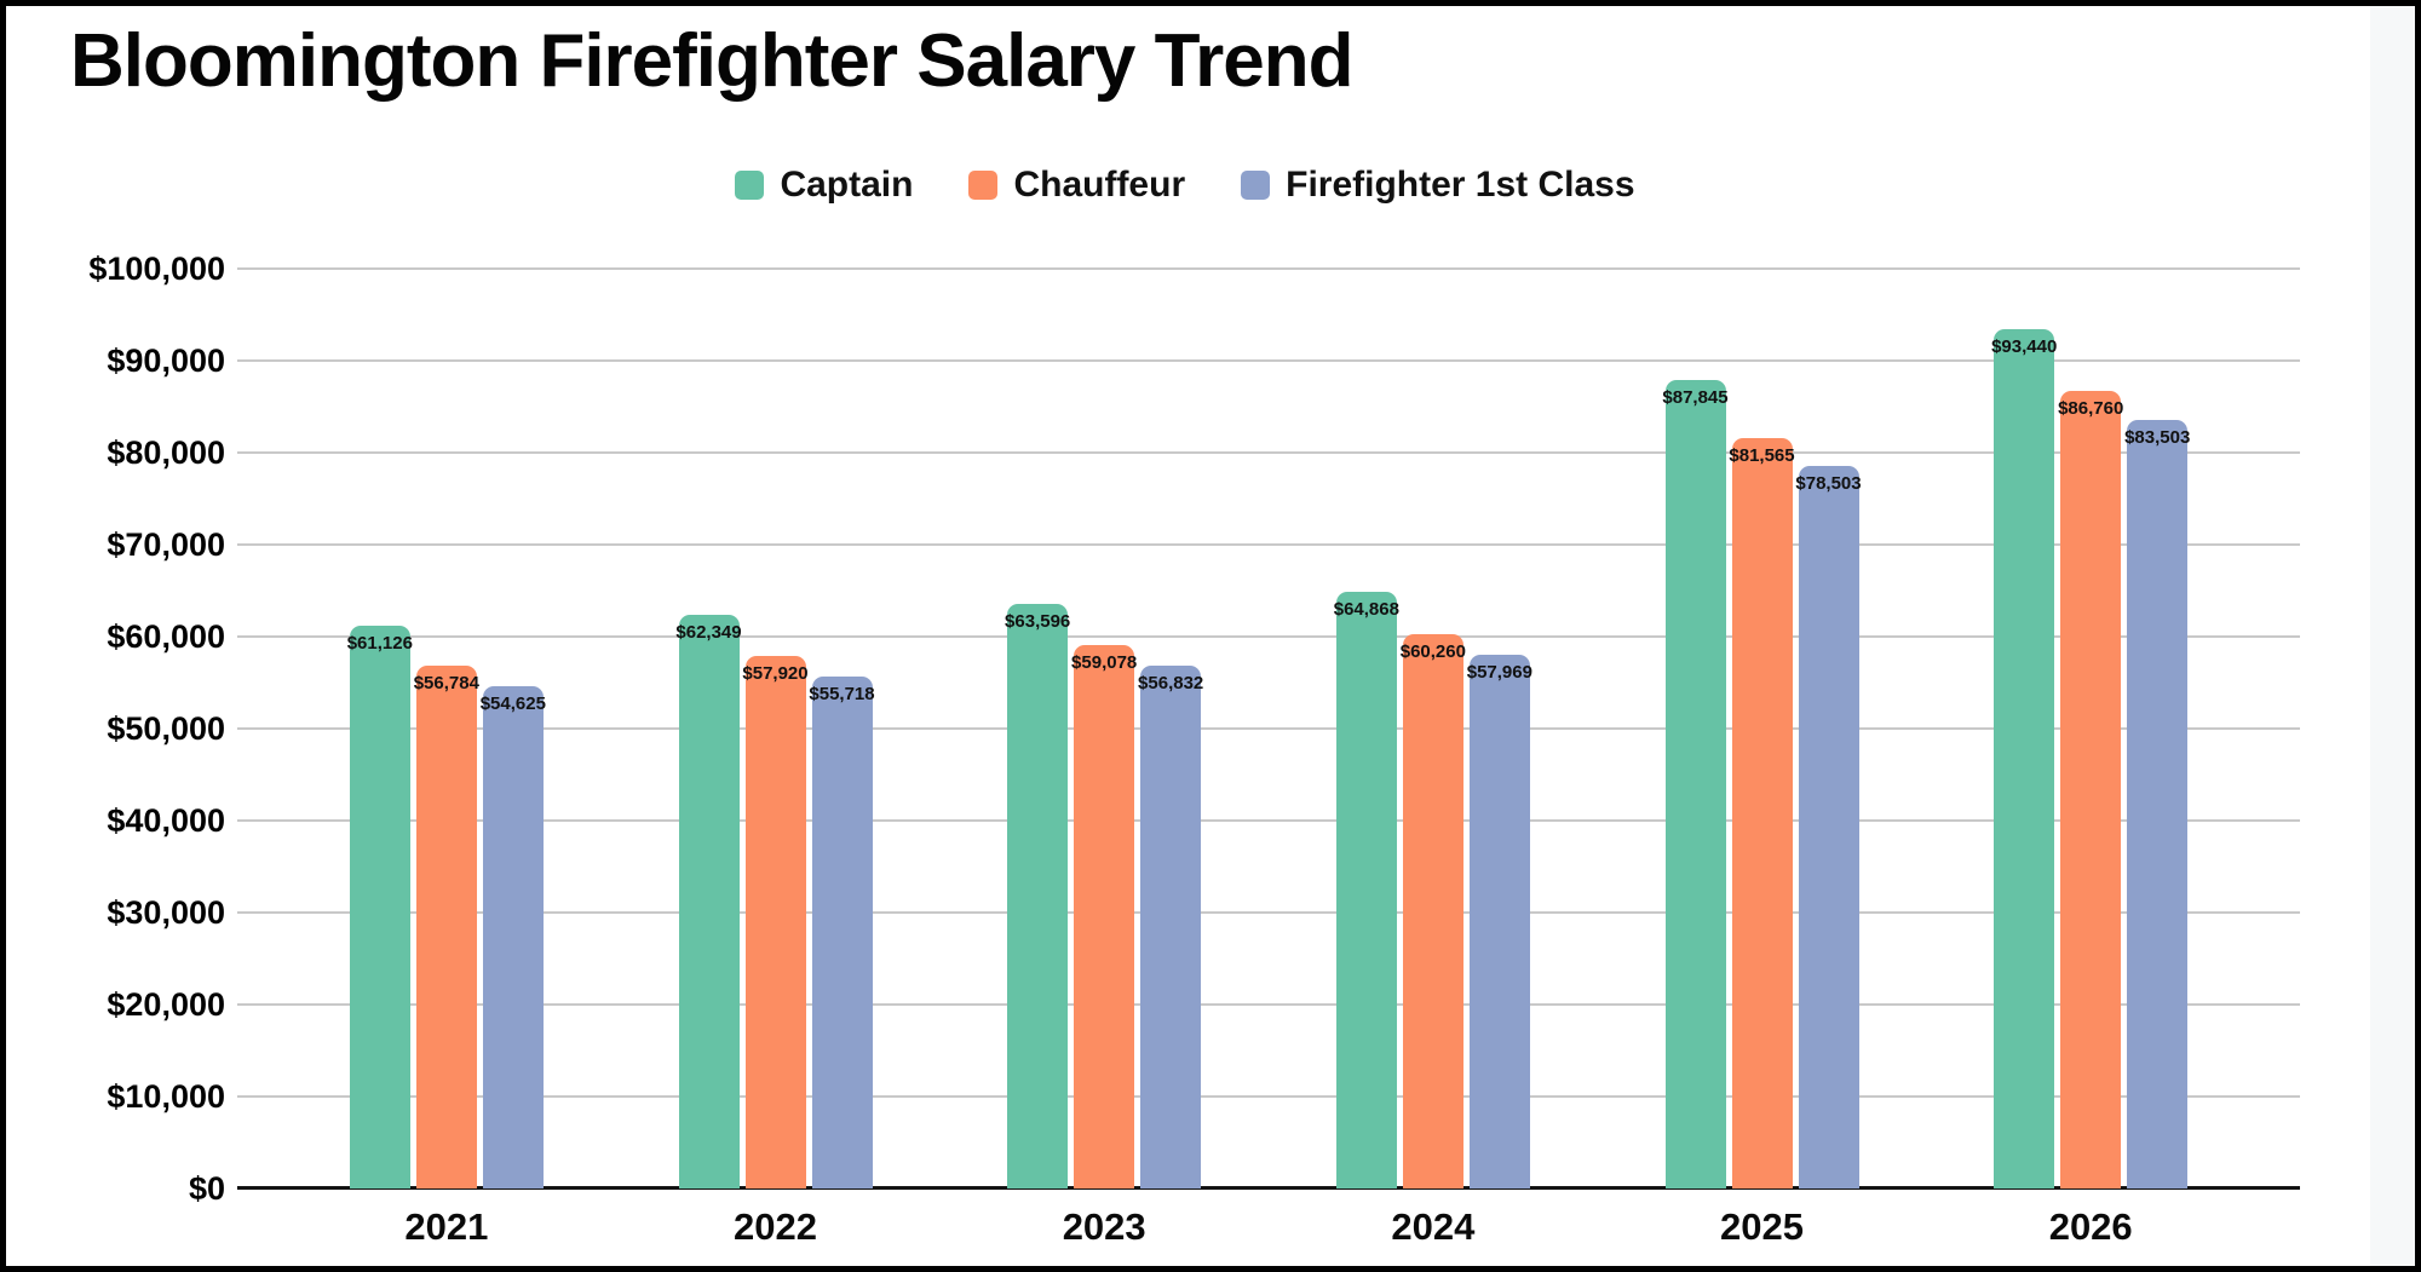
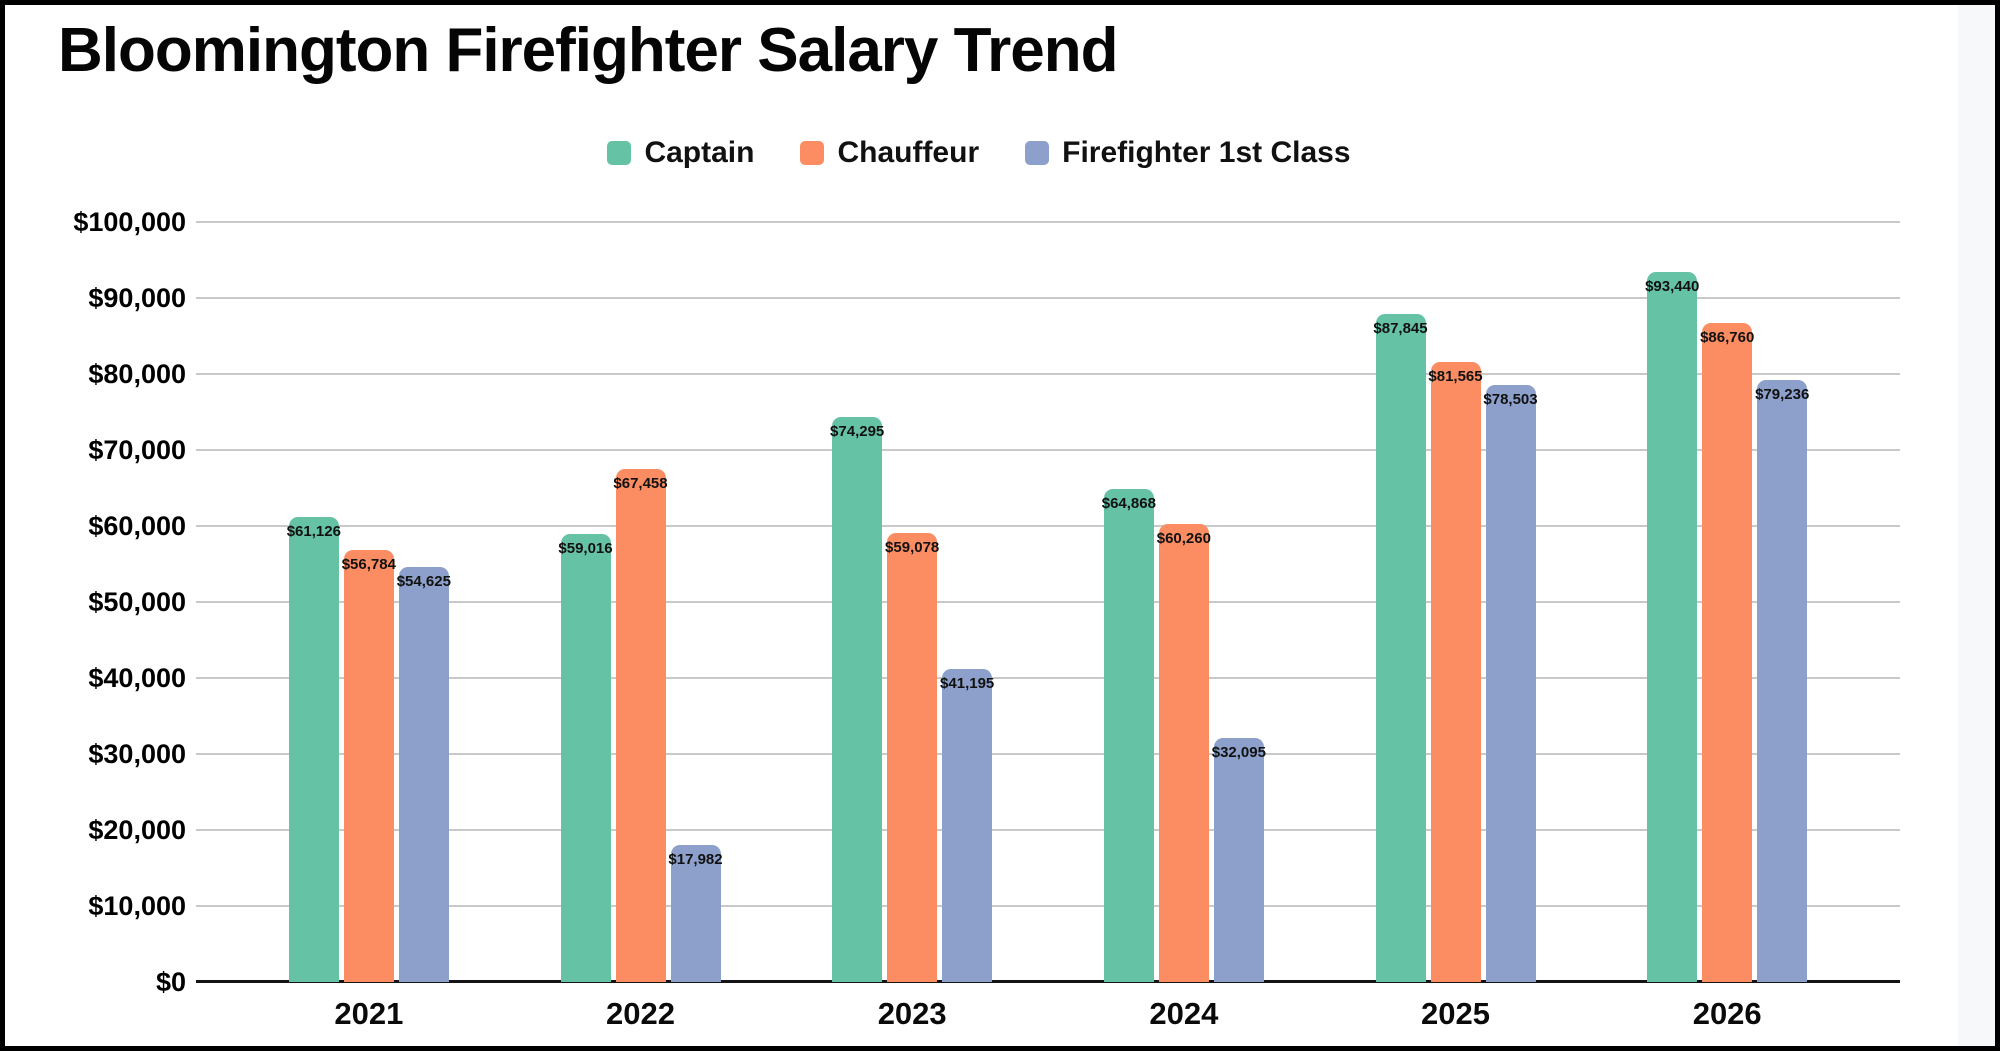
Captain/2022: $62,349 -> $59,016
Chauffeur/2022: $57,920 -> $67,458
Firefighter 1st Class/2022: $55,718 -> $17,982
Captain/2023: $63,596 -> $74,295
Firefighter 1st Class/2023: $56,832 -> $41,195
Firefighter 1st Class/2024: $57,969 -> $32,095
Firefighter 1st Class/2026: $83,503 -> $79,236
